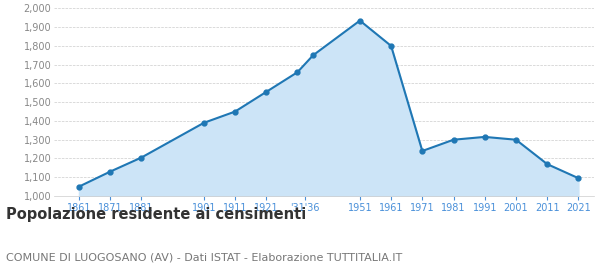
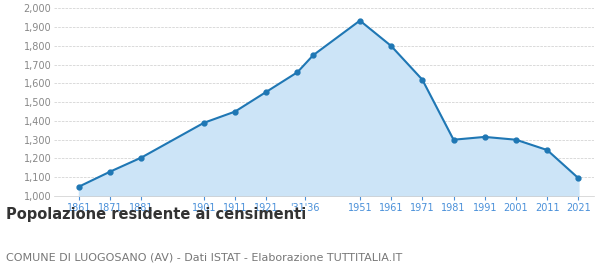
1971: 1,240 -> 1,620
2011: 1,170 -> 1,240
